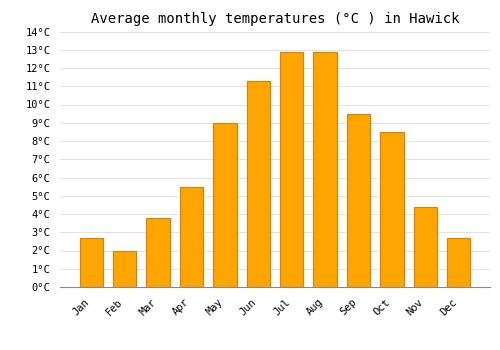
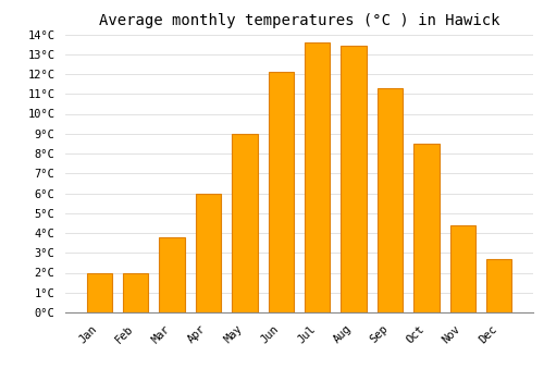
Jan: 2.7°C -> 2.0°C
Apr: 5.5°C -> 6.0°C
Jun: 11.3°C -> 12.1°C
Jul: 12.9°C -> 13.6°C
Aug: 12.9°C -> 13.4°C
Sep: 9.5°C -> 11.3°C
